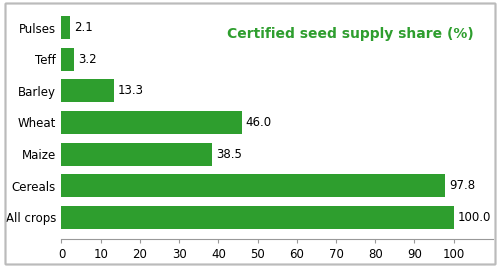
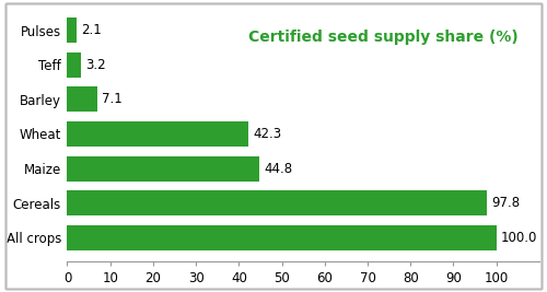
Barley: 13.3 -> 7.1
Wheat: 46.0 -> 42.3
Maize: 38.5 -> 44.8
